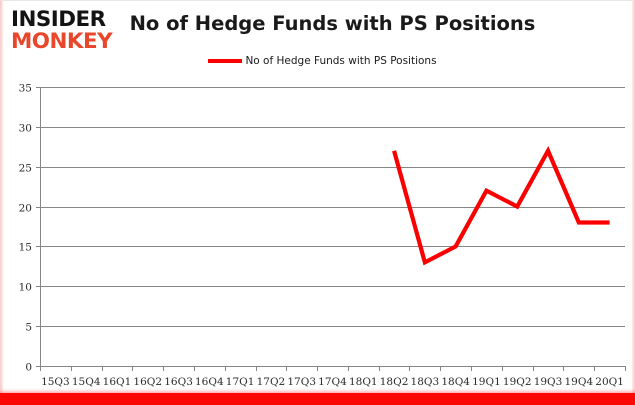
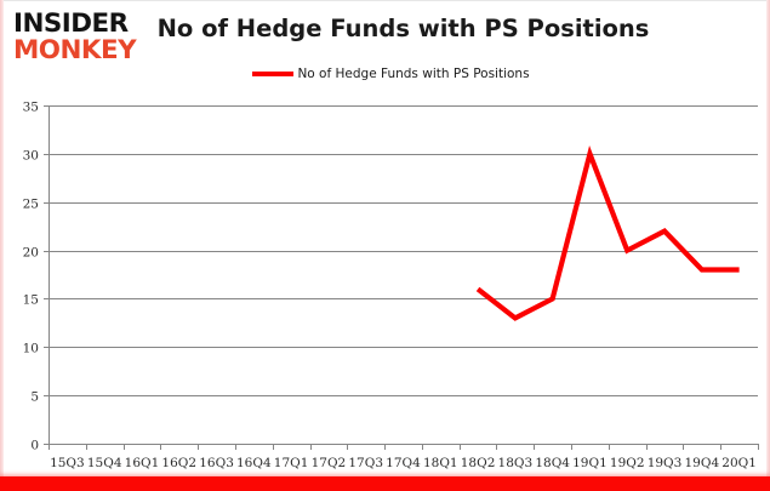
18Q2: 27 -> 16
19Q1: 22 -> 30
19Q3: 27 -> 22
